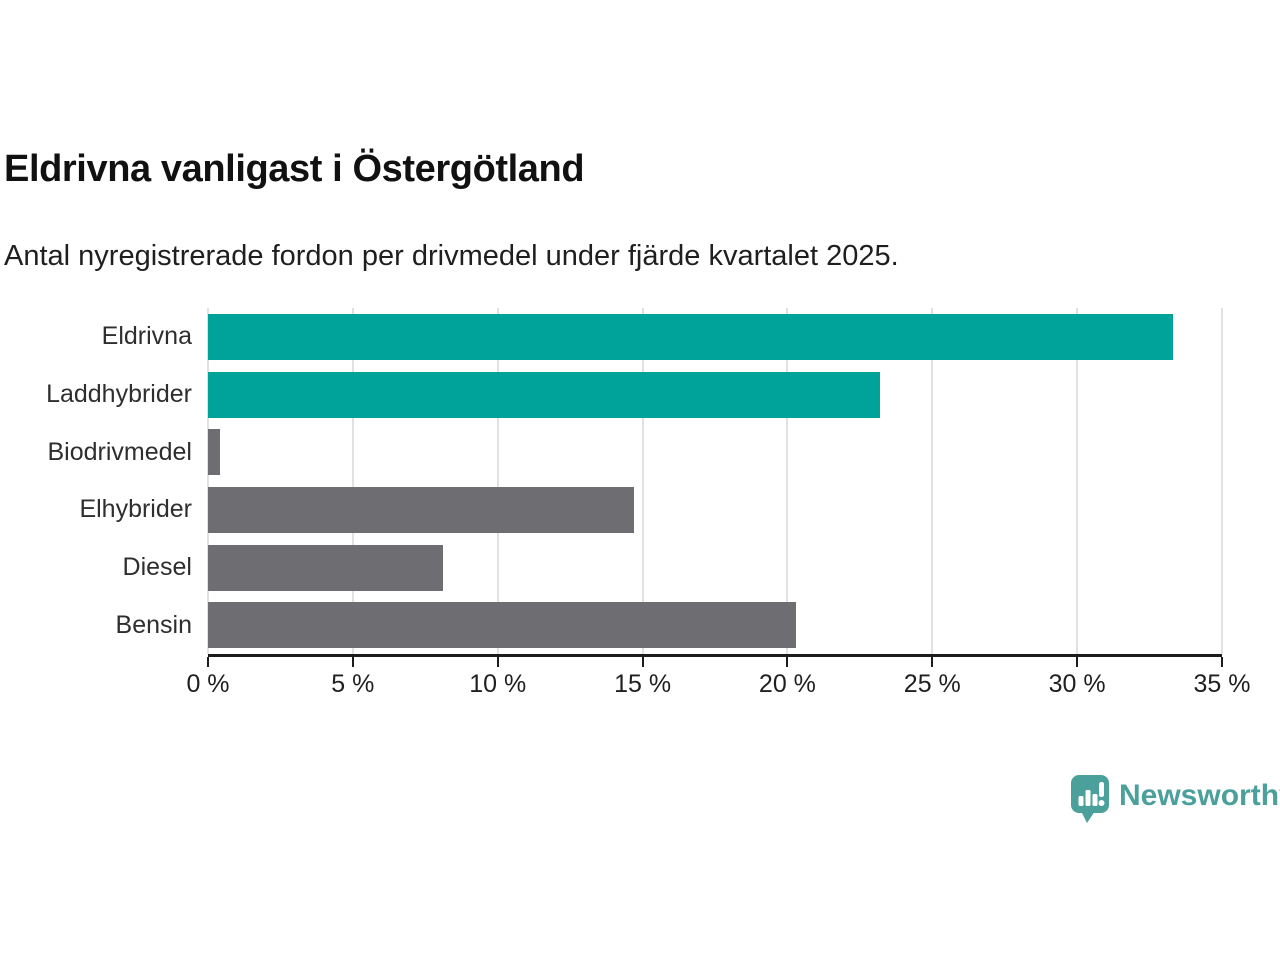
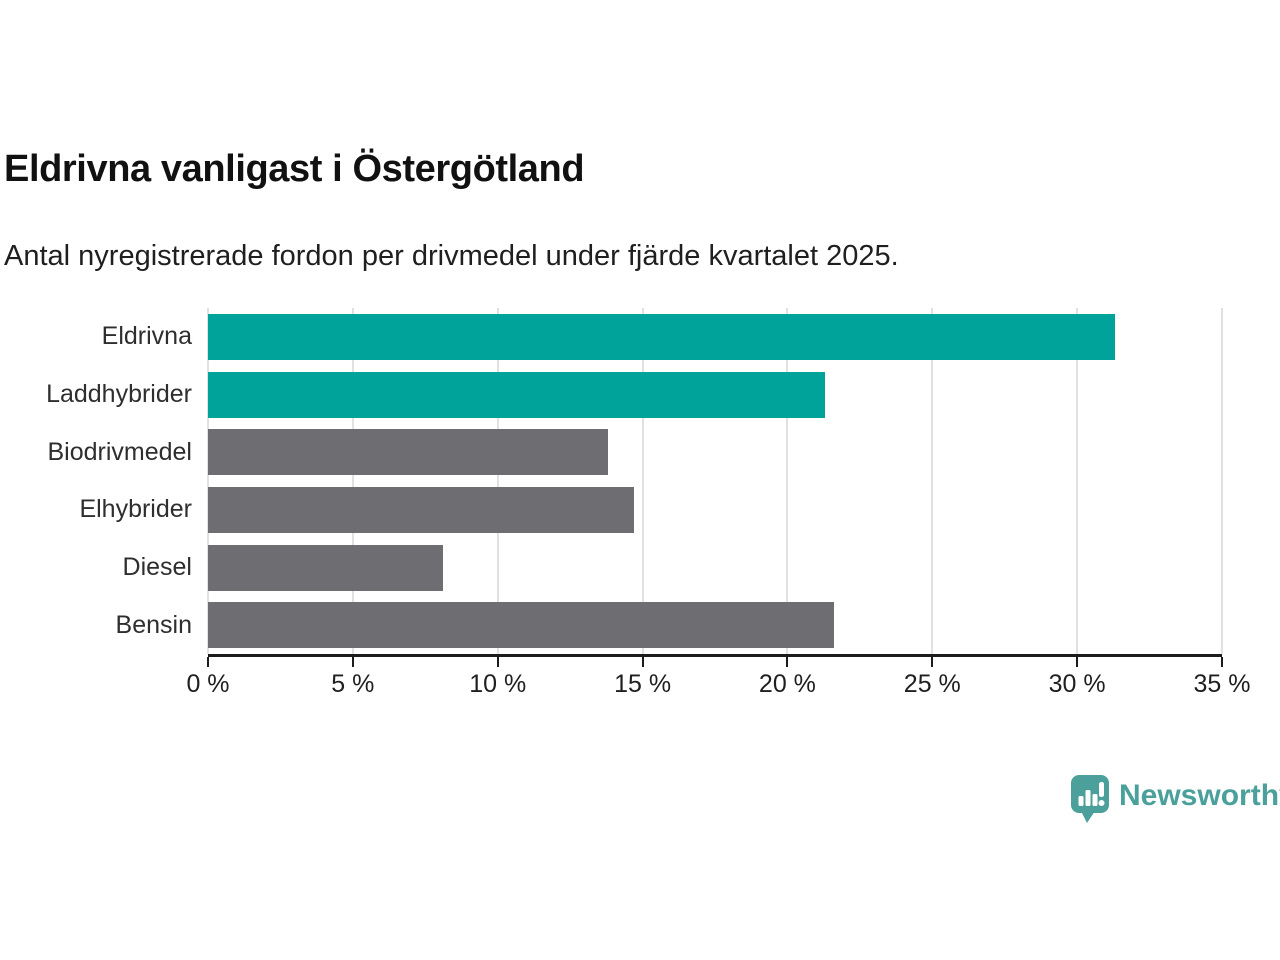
Eldrivna: 33.3% -> 31.3%
Laddhybrider: 23.2% -> 21.3%
Biodrivmedel: 0.4% -> 13.8%
Bensin: 20.3% -> 21.6%
